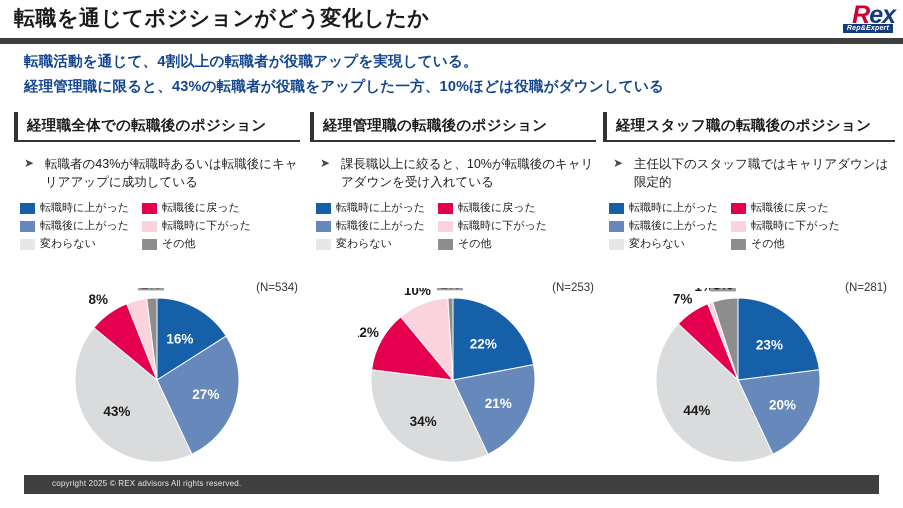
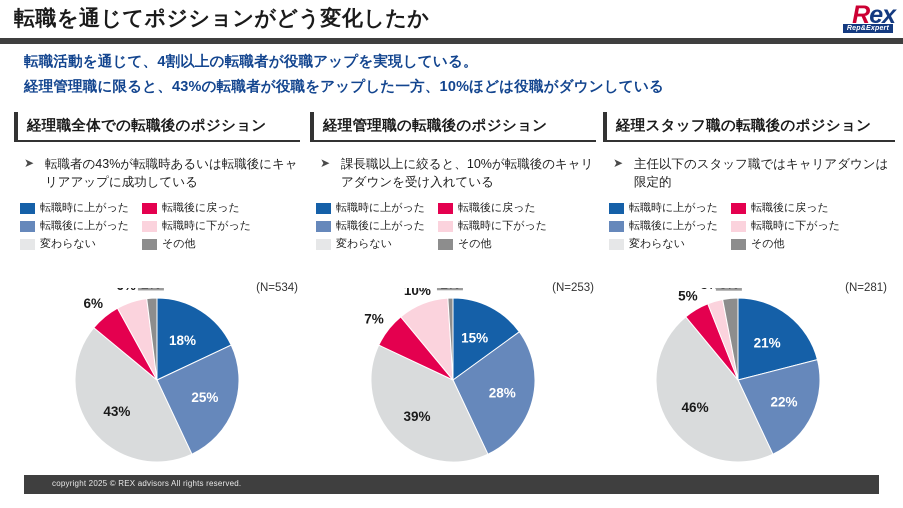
経理職全体での転職後のポジション/転職時に上がった: 16% -> 18%
経理職全体での転職後のポジション/転職後に上がった: 27% -> 25%
経理職全体での転職後のポジション/転職後に戻った: 8% -> 6%
経理職全体での転職後のポジション/転職時に下がった: 4% -> 6%
経理管理職の転職後のポジション/転職時に上がった: 22% -> 15%
経理管理職の転職後のポジション/転職後に上がった: 21% -> 28%
経理管理職の転職後のポジション/変わらない: 34% -> 39%
経理管理職の転職後のポジション/転職後に戻った: 12% -> 7%
経理スタッフ職の転職後のポジション/転職時に上がった: 23% -> 21%
経理スタッフ職の転職後のポジション/転職後に上がった: 20% -> 22%
経理スタッフ職の転職後のポジション/変わらない: 44% -> 46%
経理スタッフ職の転職後のポジション/転職後に戻った: 7% -> 5%
経理スタッフ職の転職後のポジション/転職時に下がった: 1% -> 3%
経理スタッフ職の転職後のポジション/その他: 5% -> 3%
